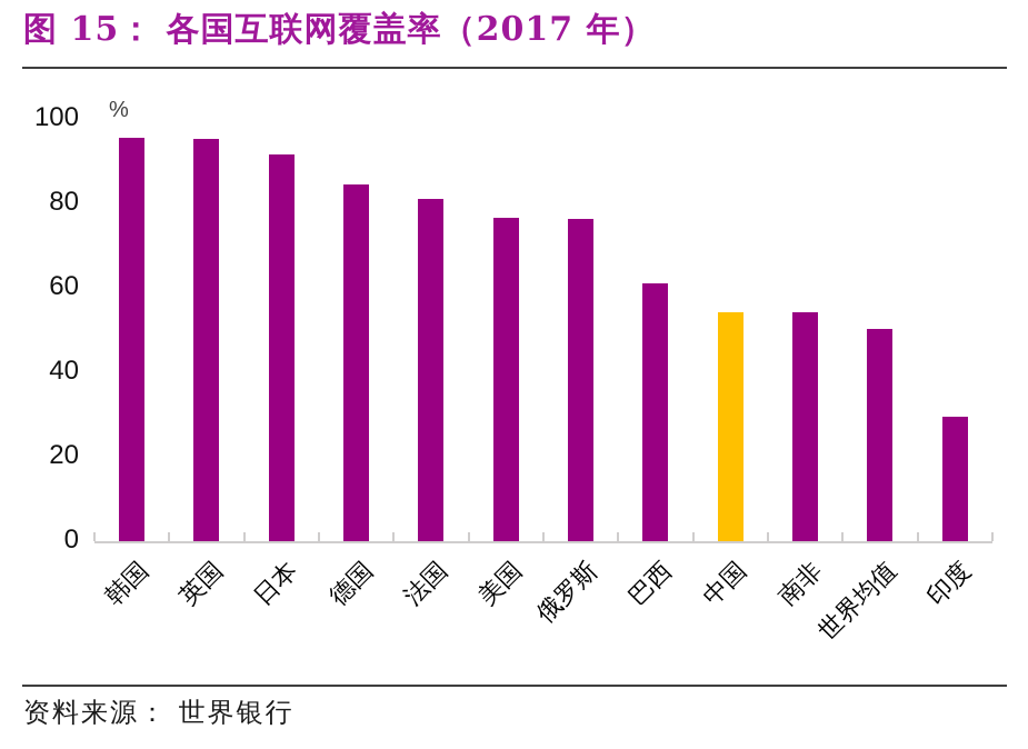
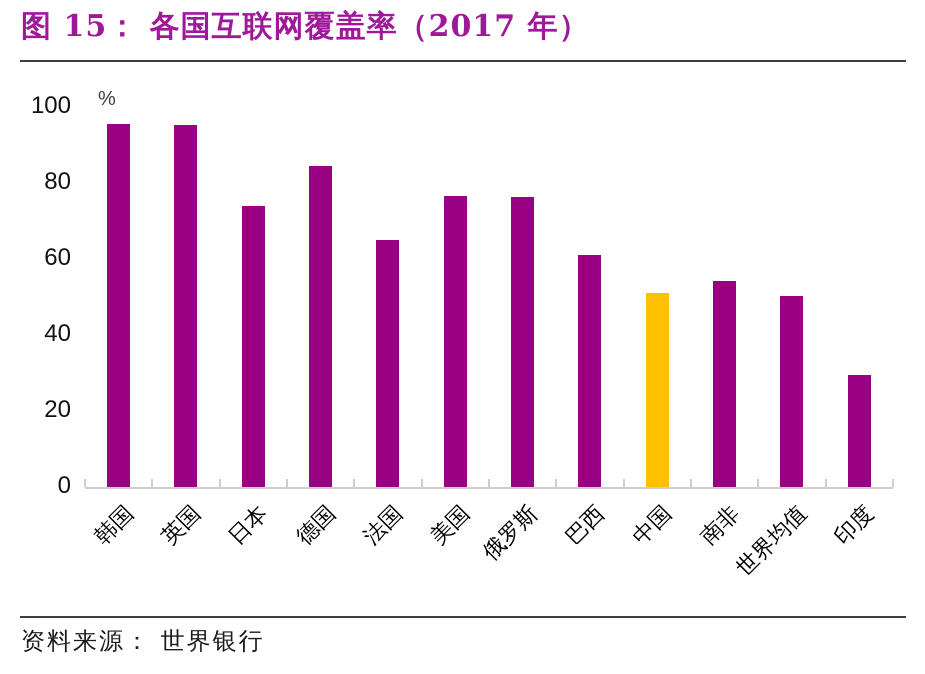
日本: 92 -> 74
法国: 81 -> 65
中国: 54 -> 51
